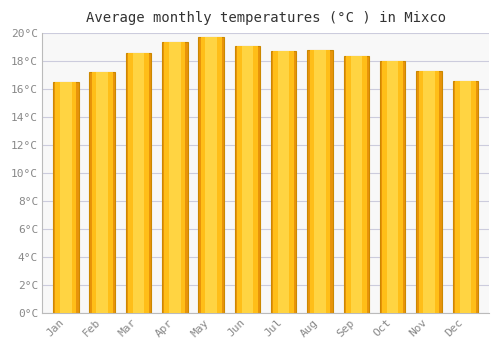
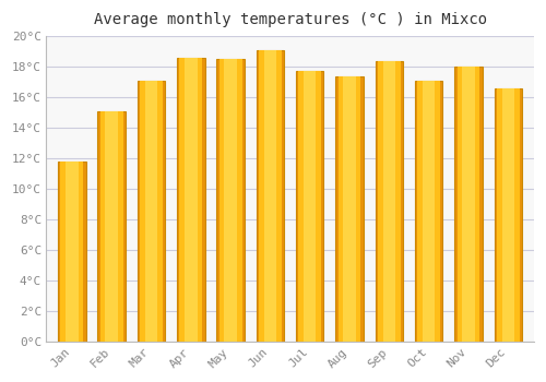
Jan: 16.5°C -> 11.8°C
Feb: 17.2°C -> 15.1°C
Mar: 18.6°C -> 17.1°C
Apr: 19.4°C -> 18.6°C
May: 19.7°C -> 18.5°C
Jul: 18.7°C -> 17.7°C
Aug: 18.8°C -> 17.4°C
Oct: 18.0°C -> 17.1°C
Nov: 17.3°C -> 18.0°C
